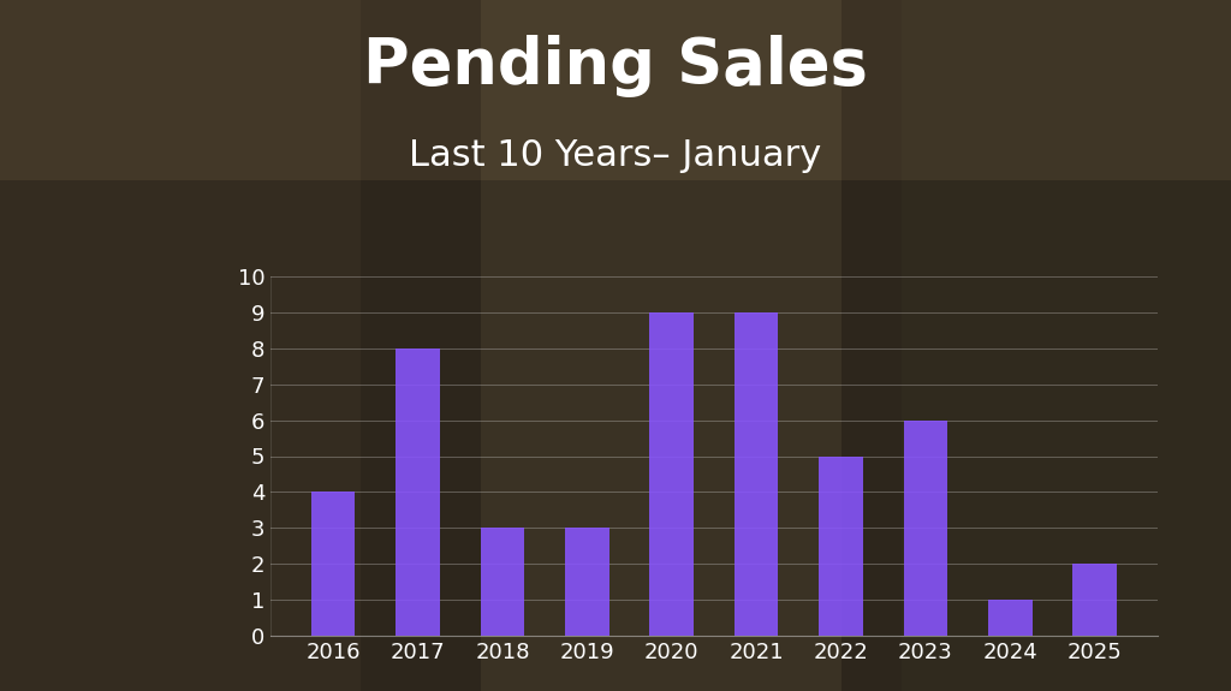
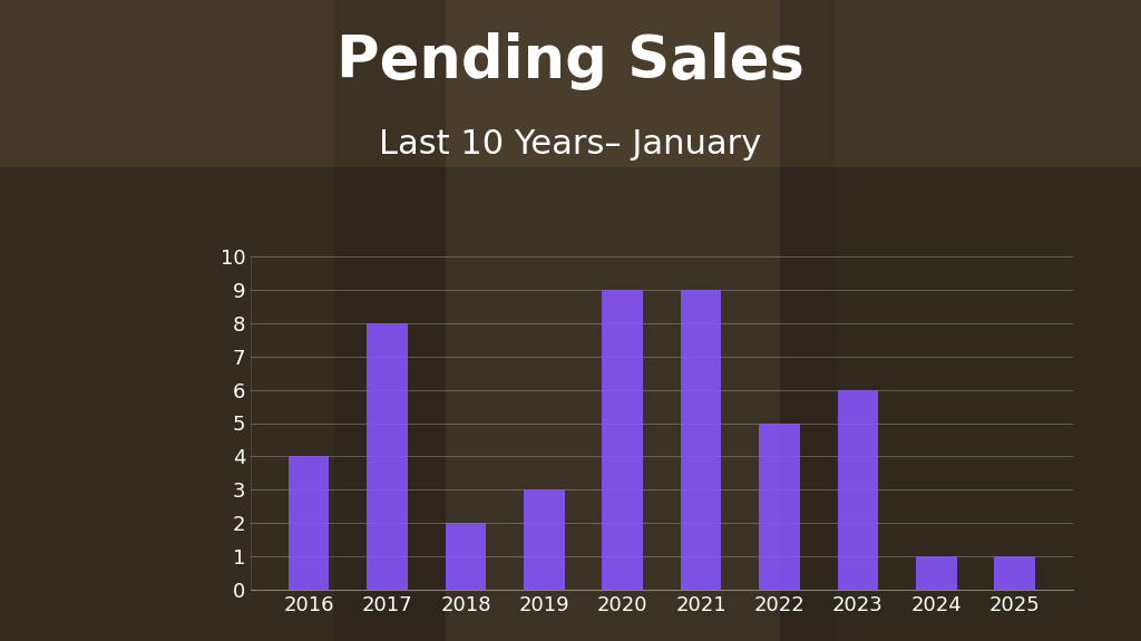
2018: 3 -> 2
2025: 2 -> 1
